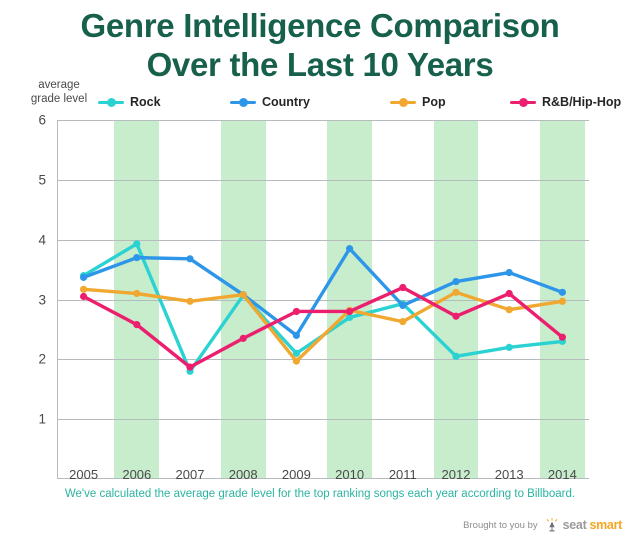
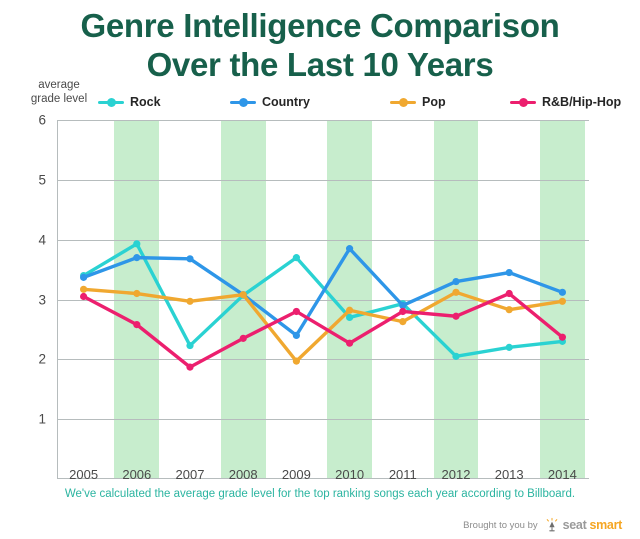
Rock/2007: 1.8 -> 2.2
Rock/2009: 2.1 -> 3.7
R&B/Hip-Hop/2010: 2.8 -> 2.3
R&B/Hip-Hop/2011: 3.2 -> 2.8
